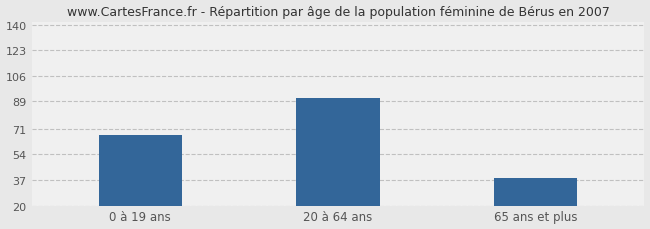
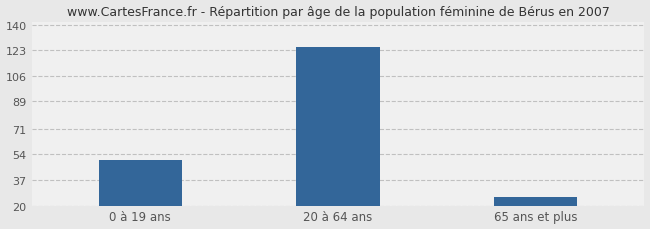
0 à 19 ans: 67 -> 50
20 à 64 ans: 91 -> 125
65 ans et plus: 38 -> 26
